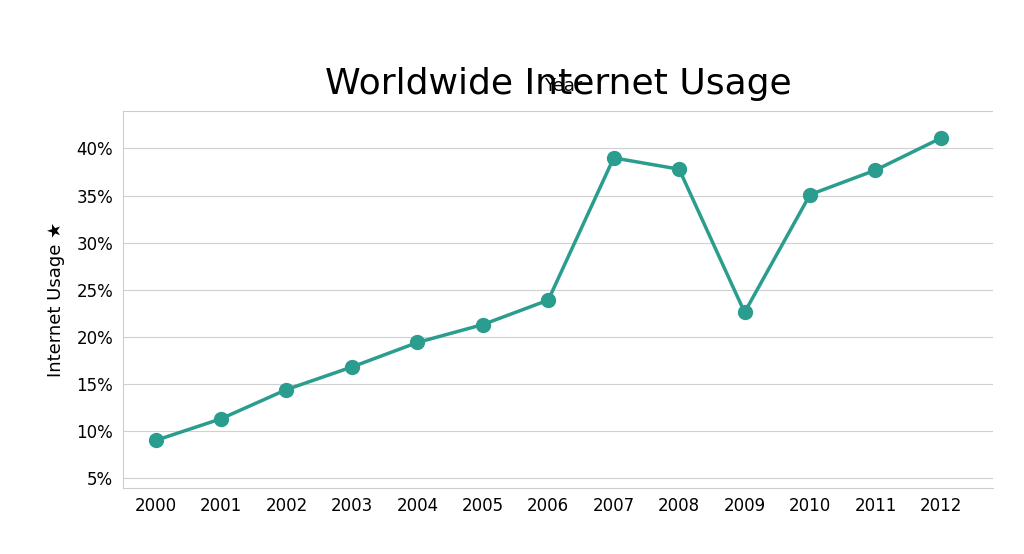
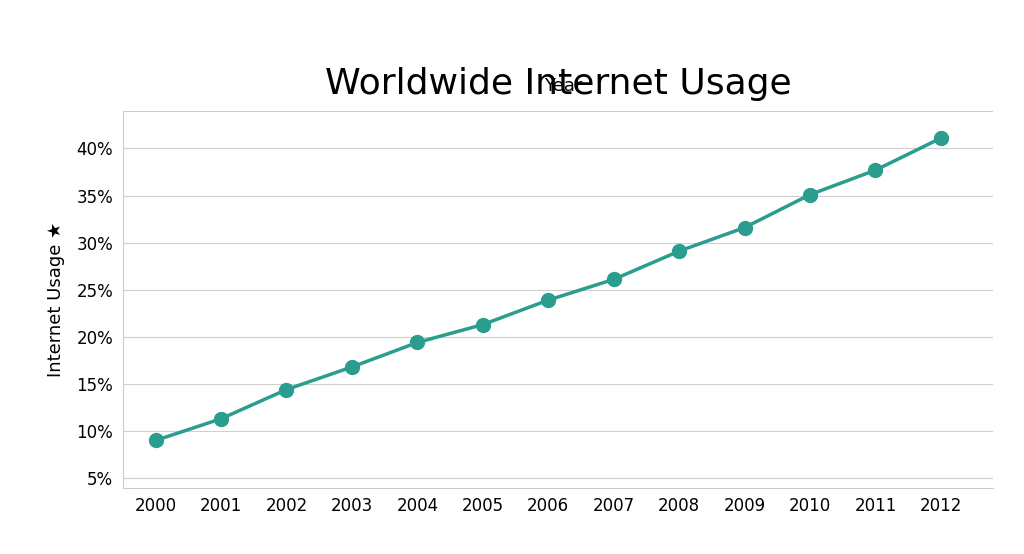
2007: 39.0% -> 26.1%
2008: 37.8% -> 29.1%
2009: 22.6% -> 31.6%
